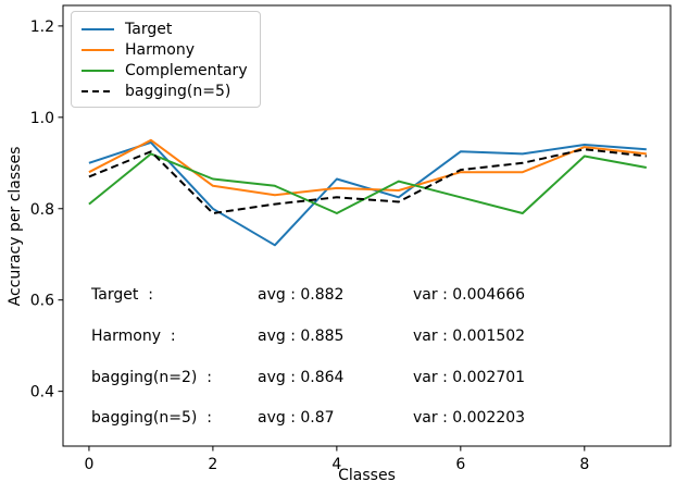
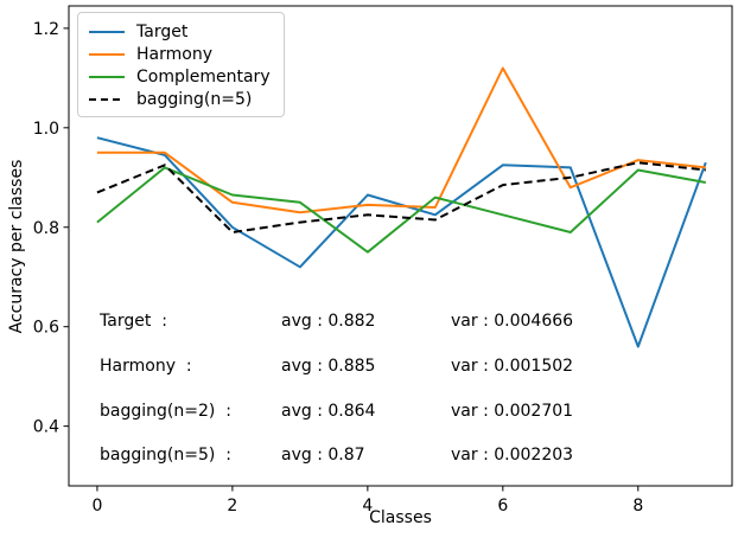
Target/0: 0.90 -> 0.98
Harmony/0: 0.88 -> 0.95
Complementary/4: 0.79 -> 0.75
Harmony/6: 0.88 -> 1.12
Target/8: 0.94 -> 0.56
